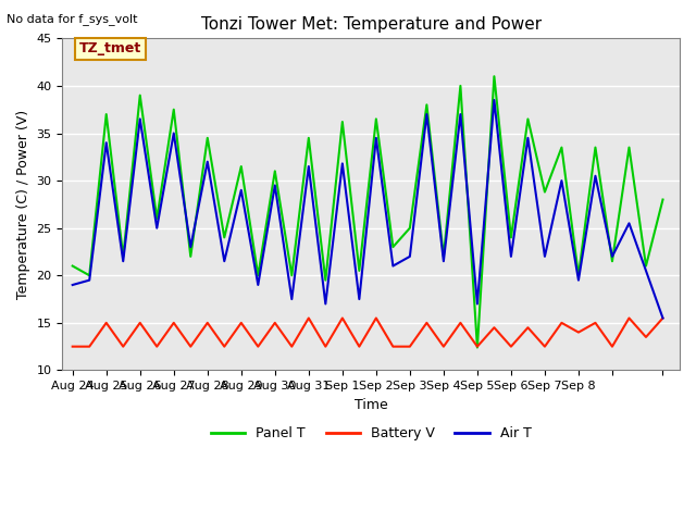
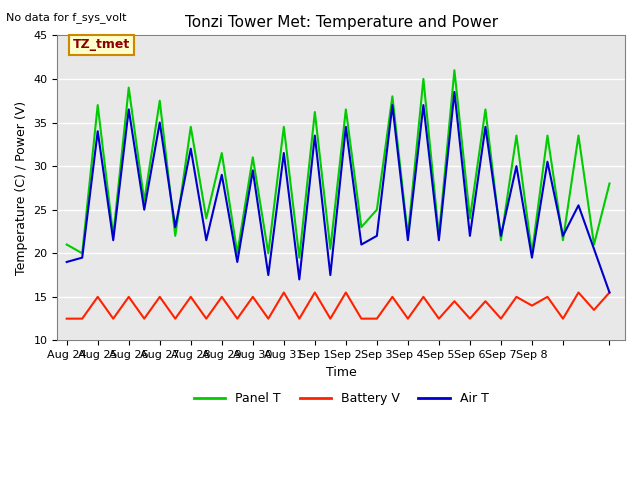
Air T/Sep 1: 31.8 -> 33.5
Panel T/Sep 5: 12.4 -> 22.0
Air T/Sep 5: 17.0 -> 21.5
Panel T/Sep 7: 28.8 -> 21.5
